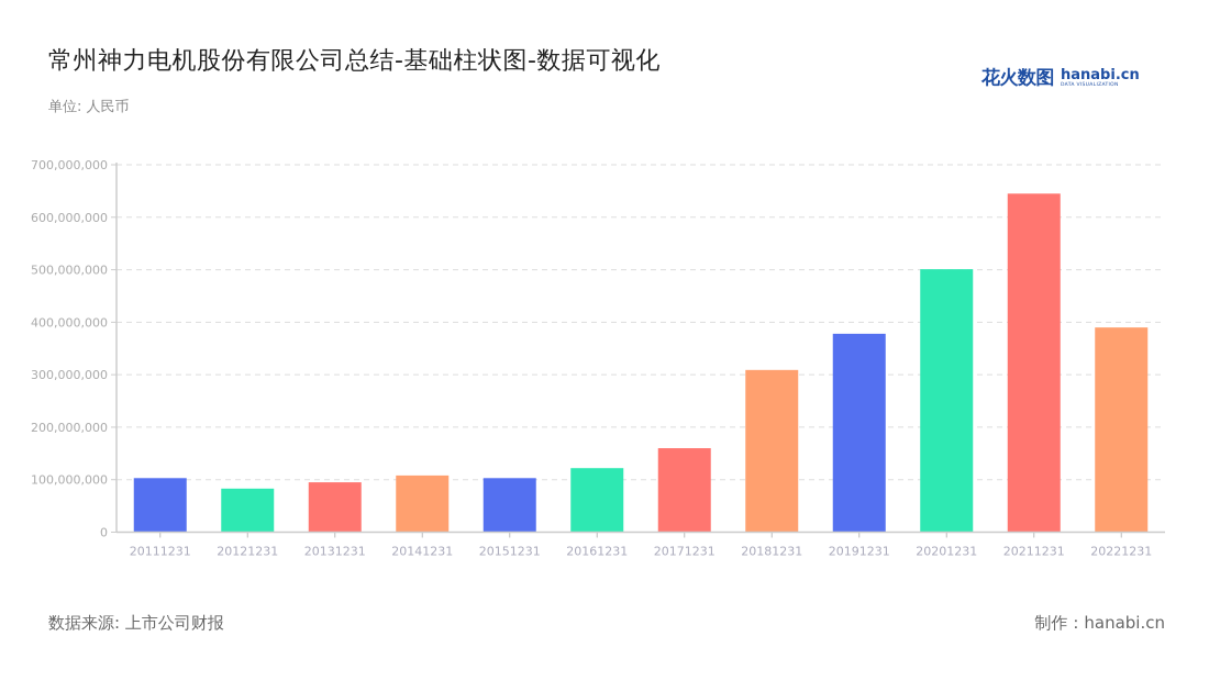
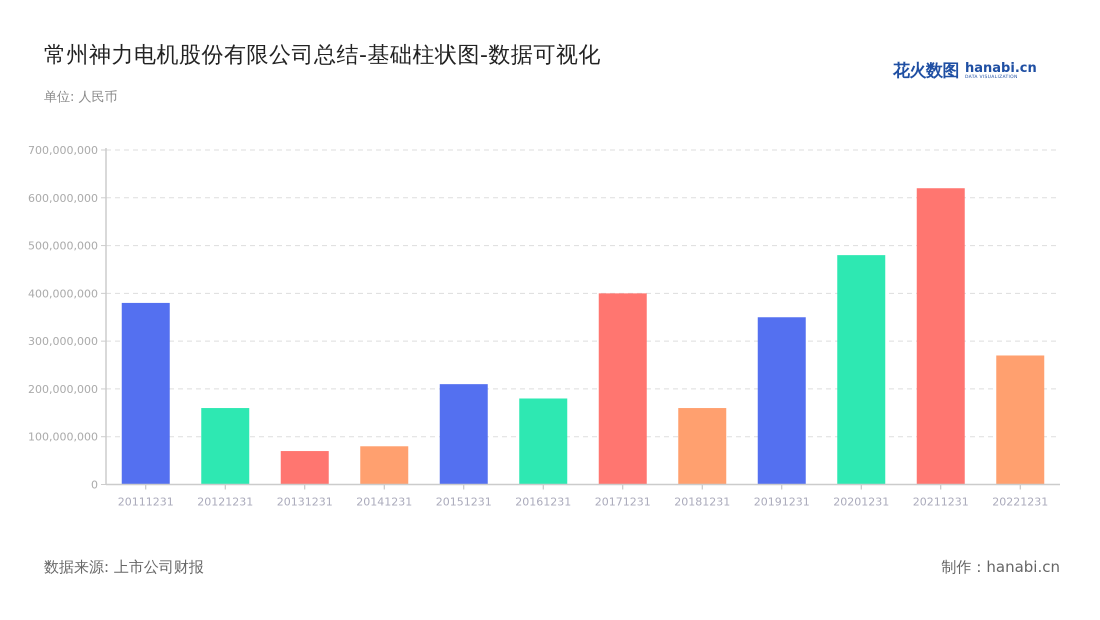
20111231: 100000000 -> 380000000
20121231: 80000000 -> 160000000
20131231: 100000000 -> 70000000
20141231: 110000000 -> 80000000
20151231: 100000000 -> 210000000
20161231: 120000000 -> 180000000
20171231: 160000000 -> 400000000
20181231: 310000000 -> 160000000
20191231: 380000000 -> 350000000
20201231: 500000000 -> 480000000
20211231: 640000000 -> 620000000
20221231: 390000000 -> 270000000
